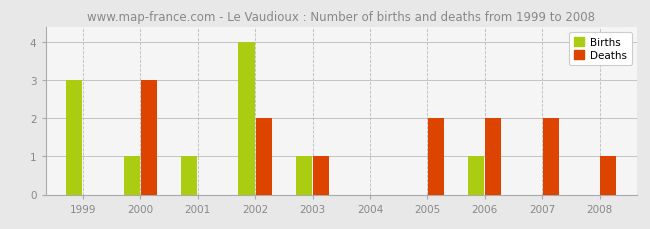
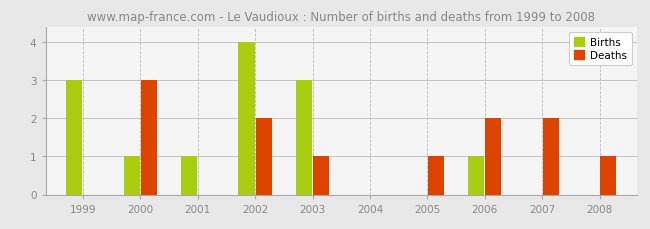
Births/2003: 1 -> 3
Deaths/2005: 2 -> 1
